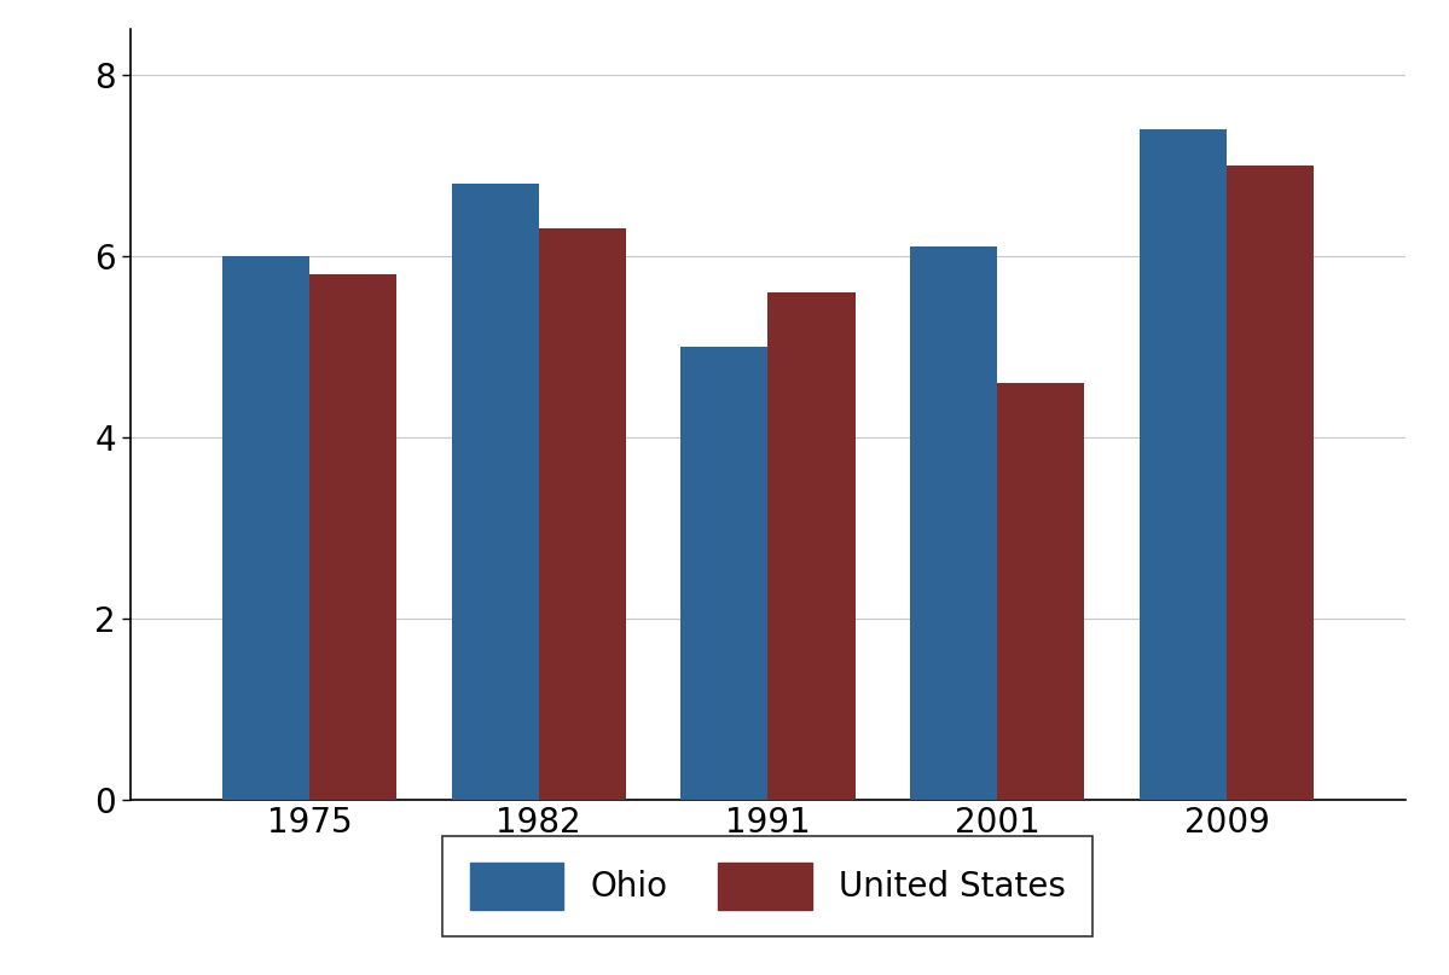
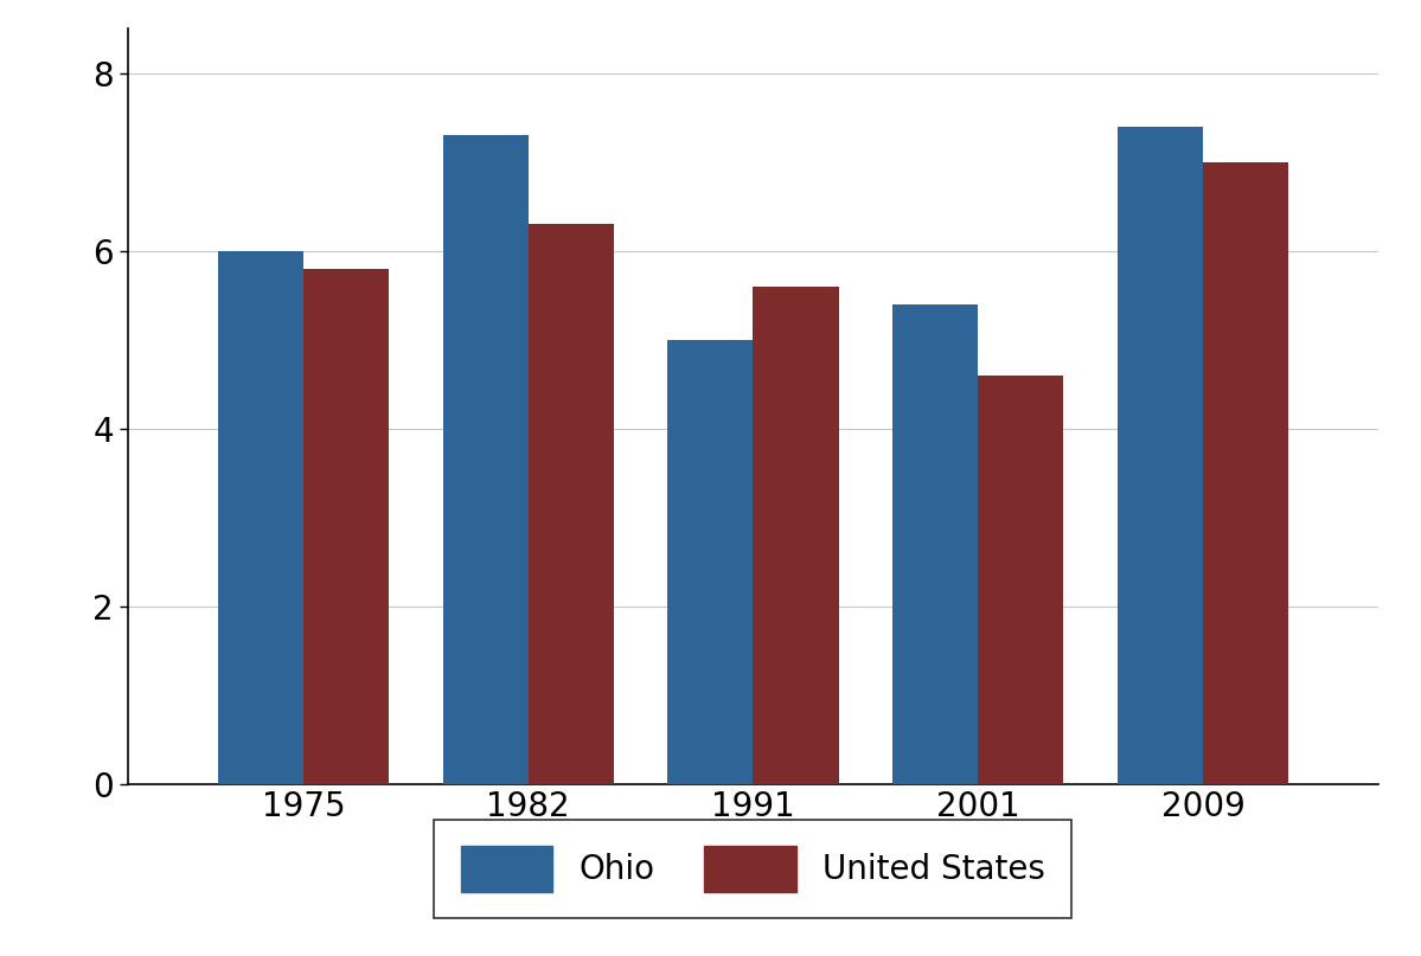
Ohio/1982: 6.8 -> 7.3
Ohio/2001: 6.1 -> 5.4
